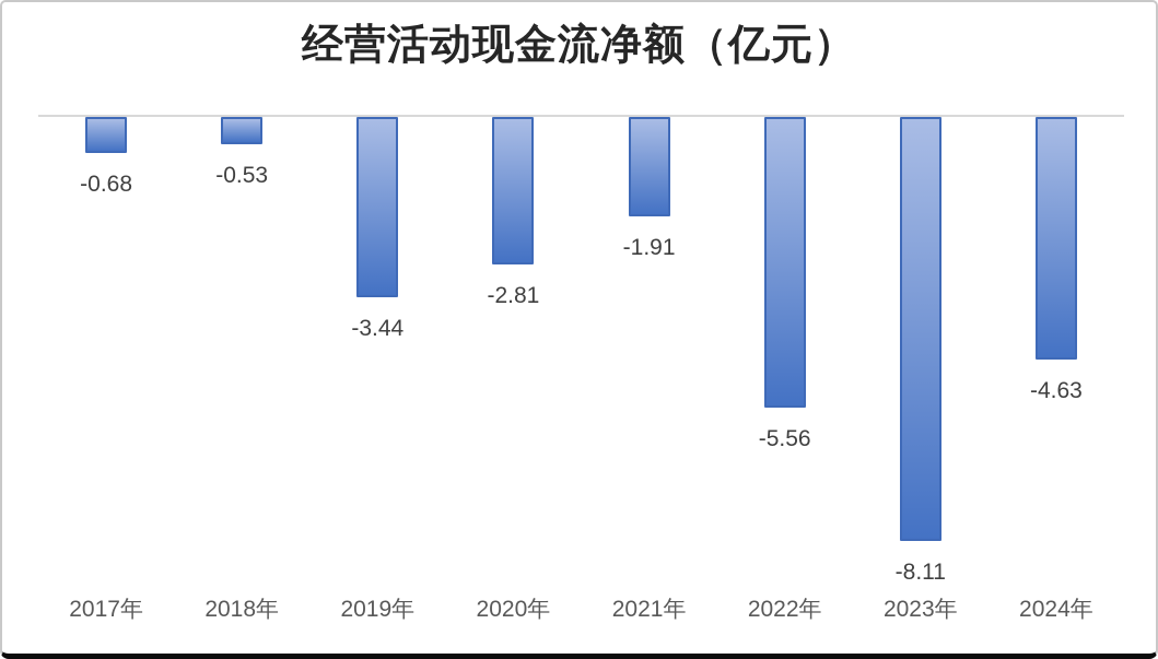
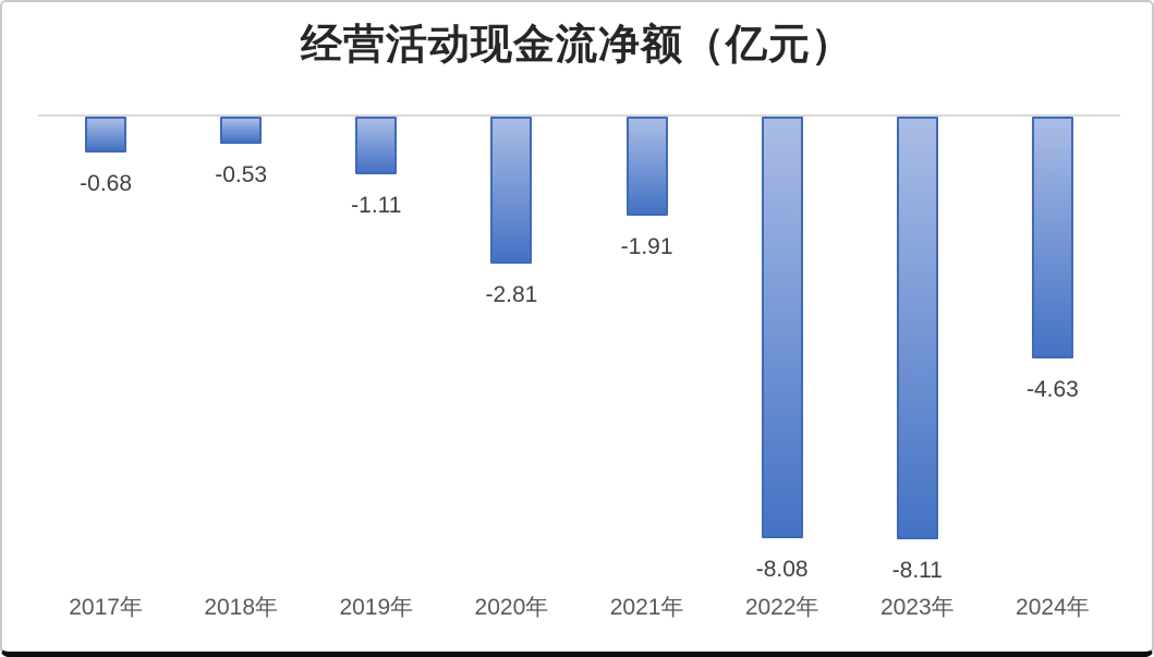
2019年: -3.44 -> -1.11
2022年: -5.56 -> -8.08
